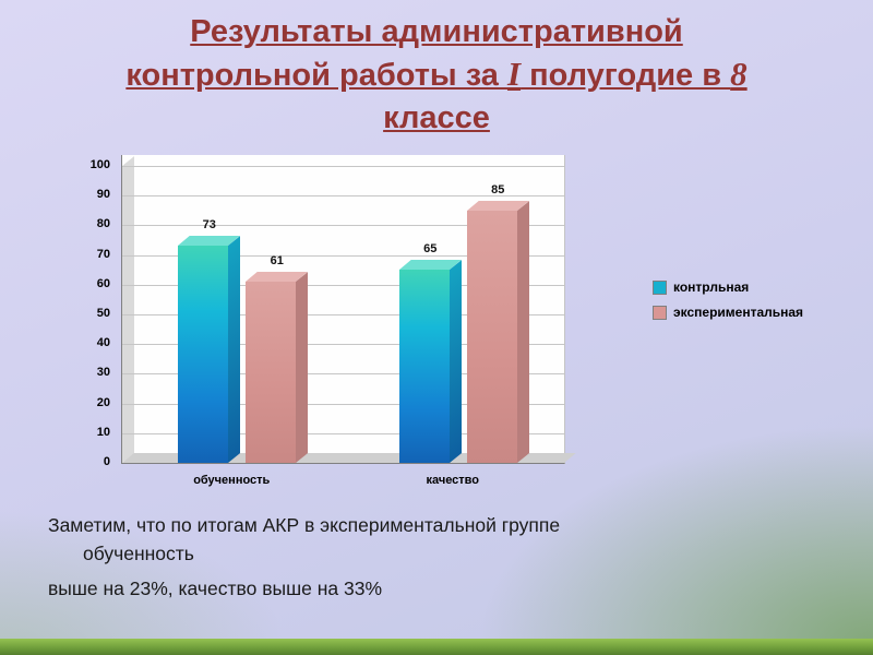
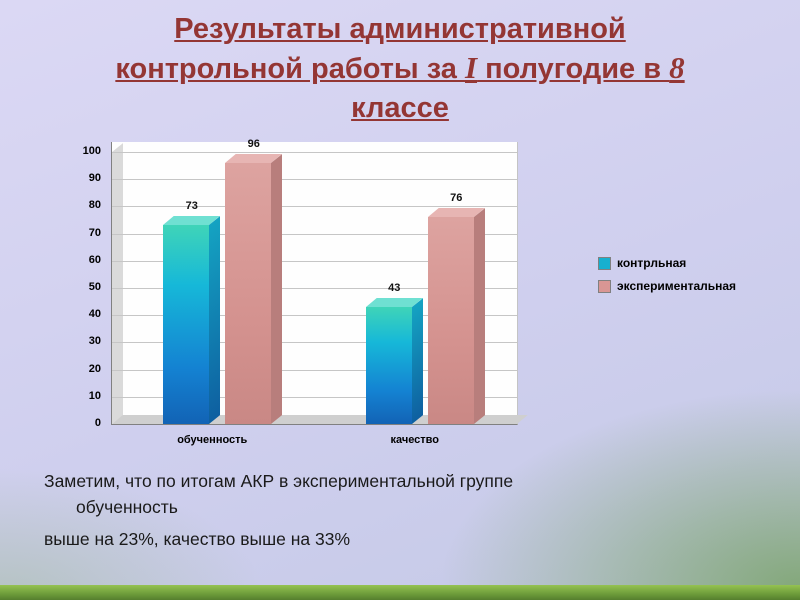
экспериментальная/обученность: 61 -> 96
контрльная/качество: 65 -> 43
экспериментальная/качество: 85 -> 76
